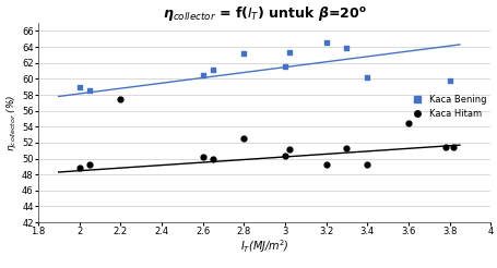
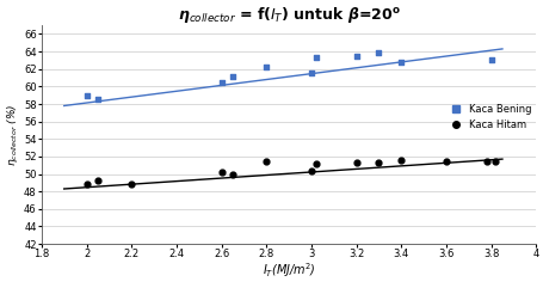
Kaca Hitam/2.2: 57.4 -> 48.8
Kaca Bening/2.8: 63.2 -> 62.2
Kaca Hitam/2.8: 52.6 -> 51.4
Kaca Bening/3.2: 64.6 -> 63.5
Kaca Hitam/3.2: 49.2 -> 51.3
Kaca Bening/3.4: 60.2 -> 62.8
Kaca Hitam/3.4: 49.2 -> 51.6
Kaca Hitam/3.6: 54.4 -> 51.4
Kaca Bening/3.8: 59.8 -> 63.0
